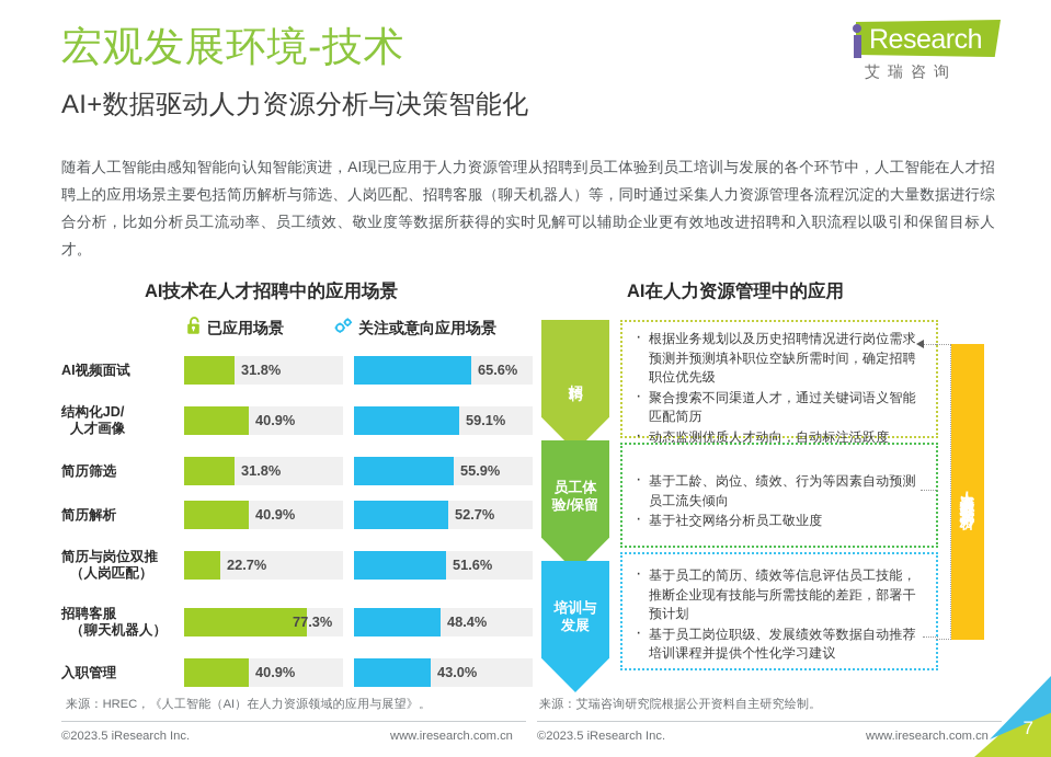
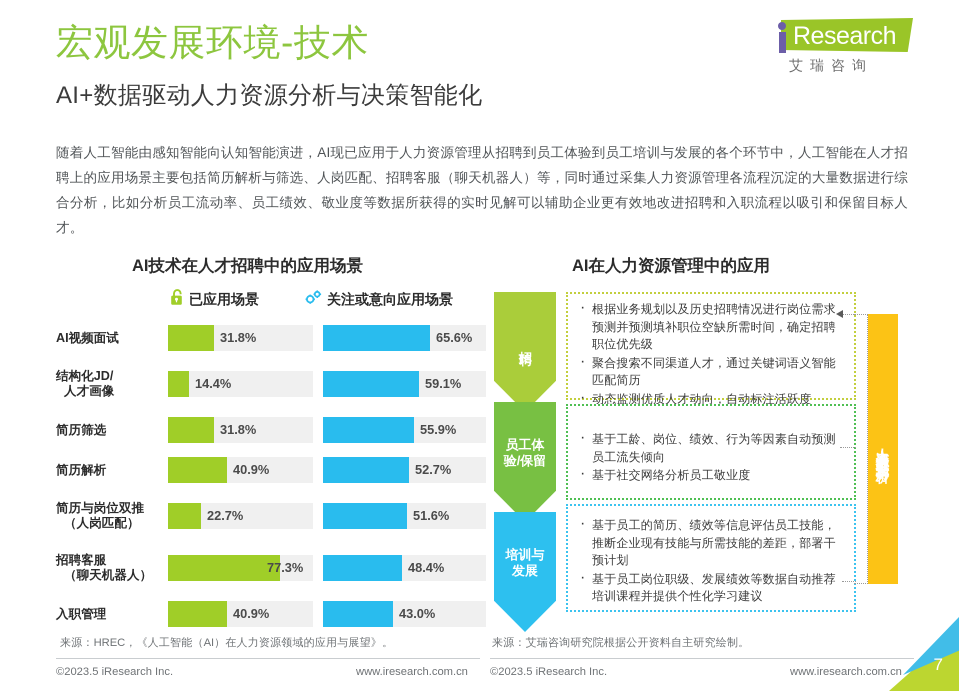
已应用场景/结构化JD/ 人才画像: 40.9% -> 14.4%
